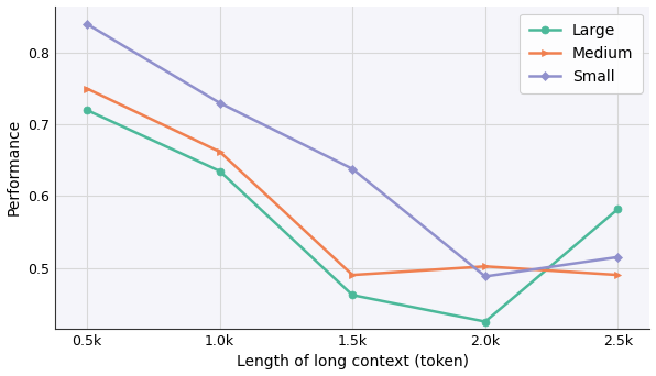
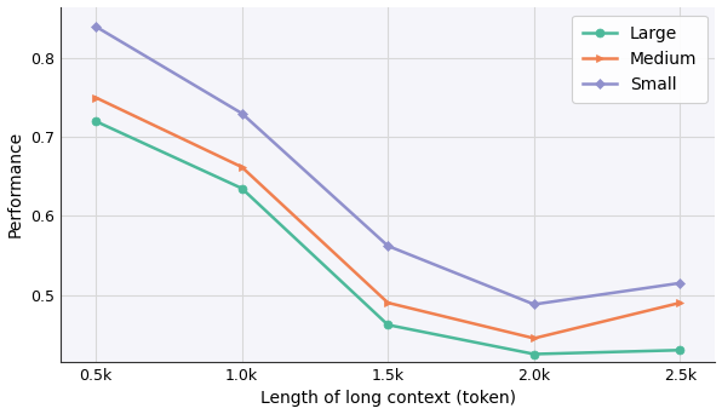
Small/1.5k: 0.638 -> 0.562
Medium/2.0k: 0.502 -> 0.445
Large/2.5k: 0.582 -> 0.430
